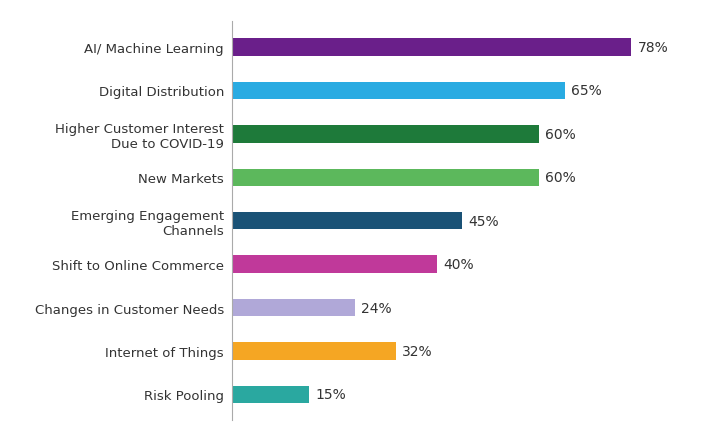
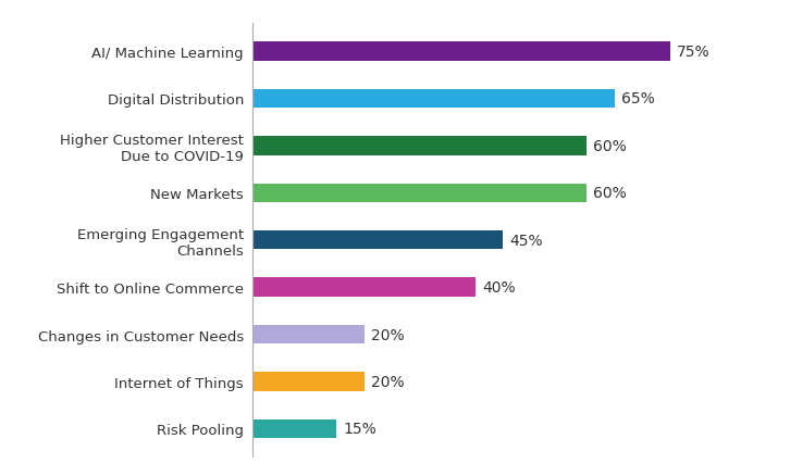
AI/ Machine Learning: 78% -> 75%
Changes in Customer Needs: 24% -> 20%
Internet of Things: 32% -> 20%
